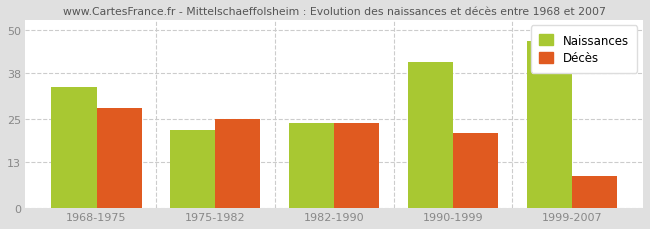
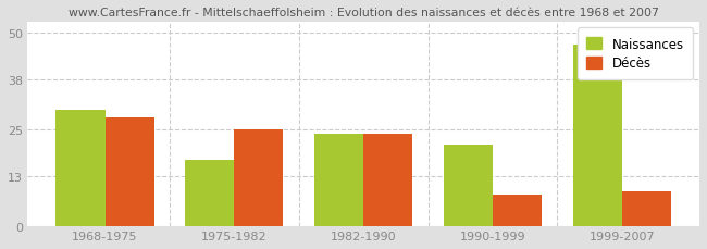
Naissances/1968-1975: 34 -> 30
Naissances/1975-1982: 22 -> 17
Naissances/1990-1999: 41 -> 21
Décès/1990-1999: 21 -> 8
